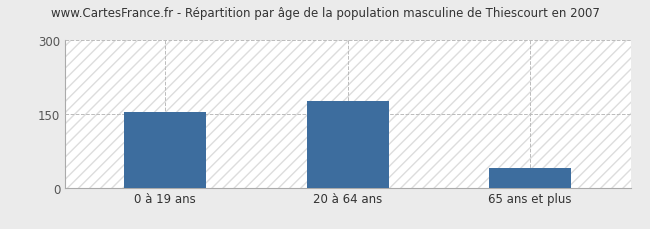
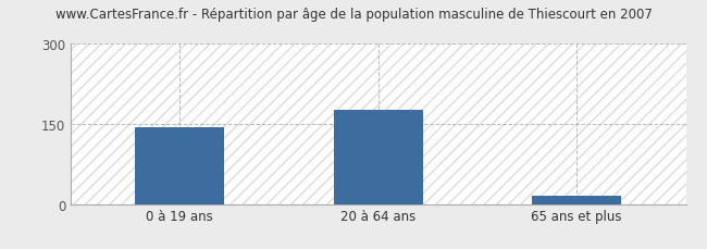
0 à 19 ans: 155 -> 143
65 ans et plus: 40 -> 15
